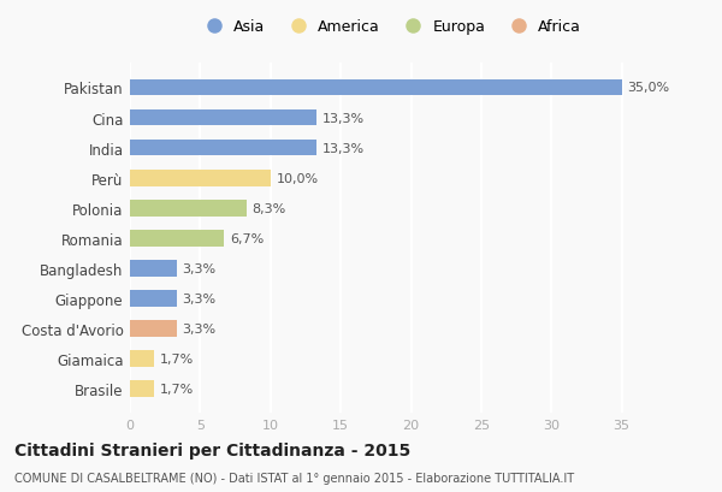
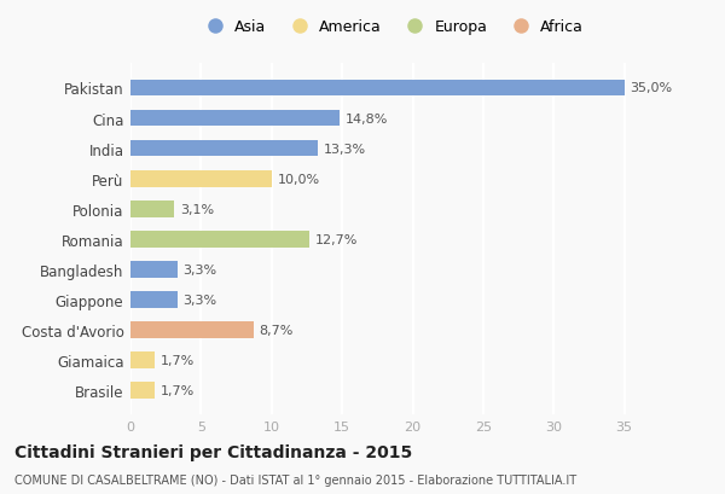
Cina: 13,3% -> 14,8%
Polonia: 8,3% -> 3,1%
Romania: 6,7% -> 12,7%
Costa d'Avorio: 3,3% -> 8,7%
